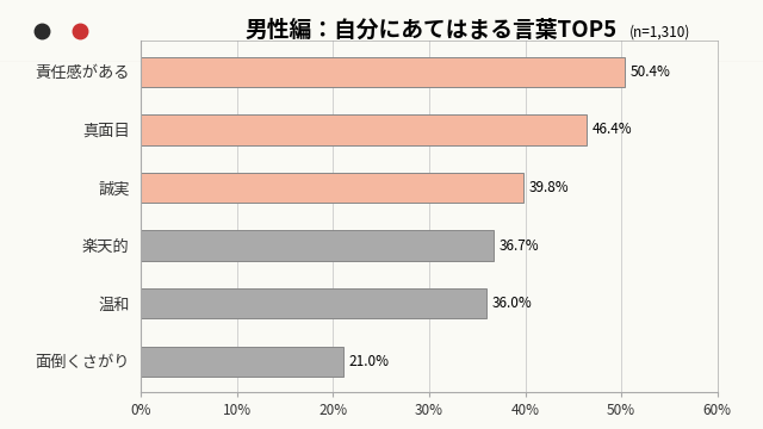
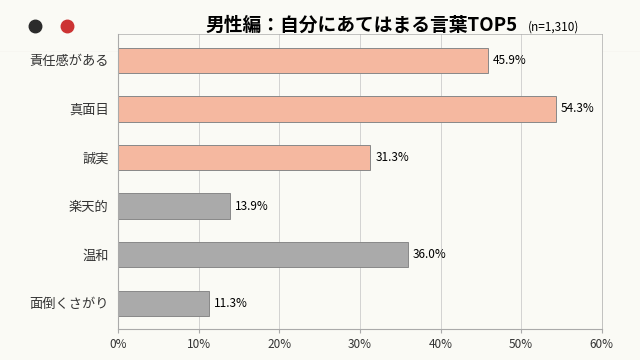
責任感がある: 50.4% -> 45.9%
真面目: 46.4% -> 54.3%
誠実: 39.8% -> 31.3%
楽天的: 36.7% -> 13.9%
面倒くさがり: 21.0% -> 11.3%
